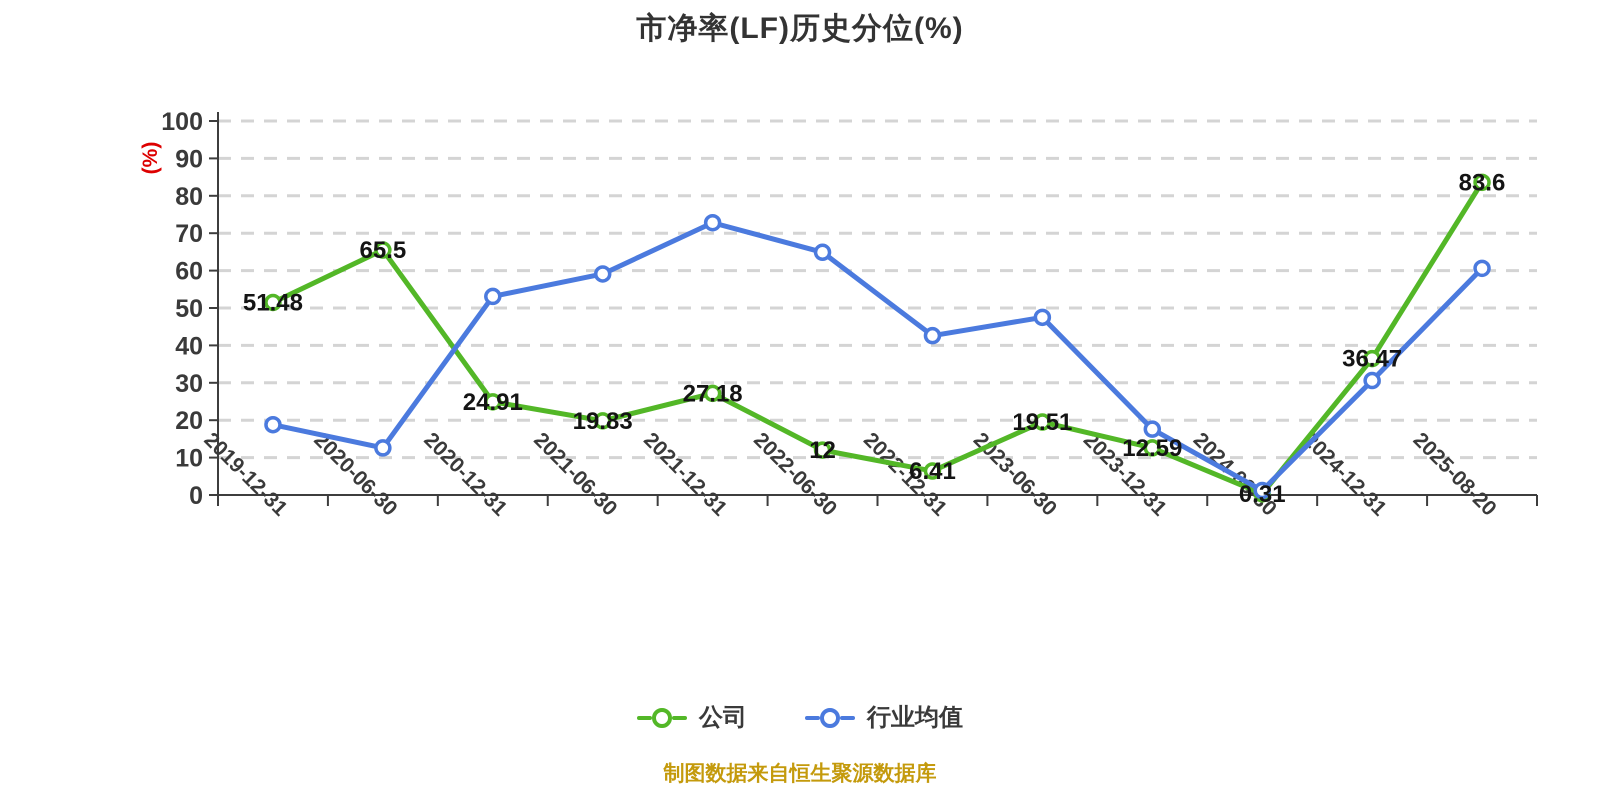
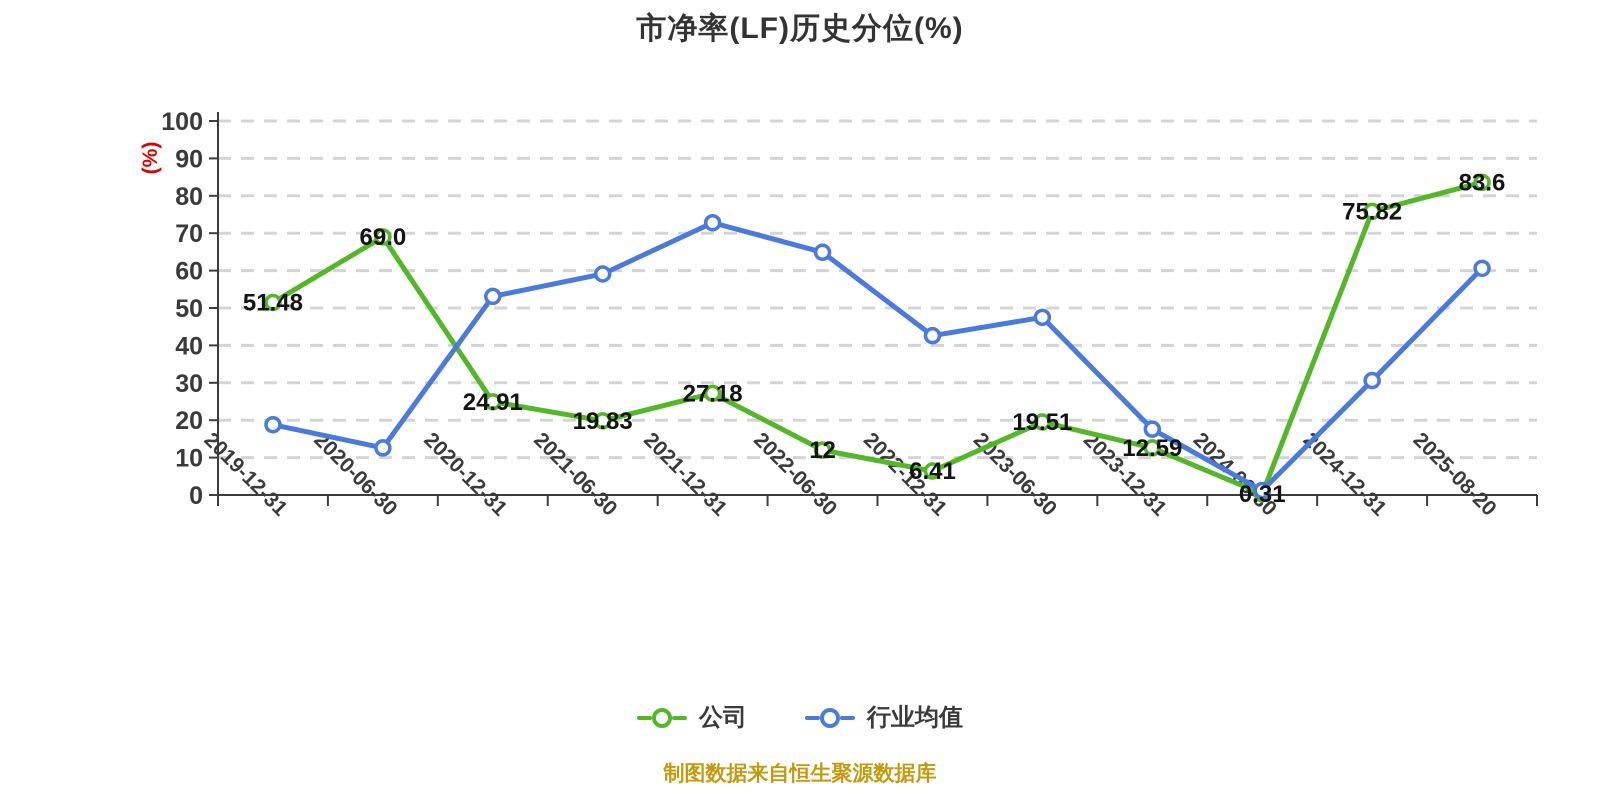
公司/2020-06-30: 65.5 -> 69.0
公司/2024-12-31: 36.47 -> 75.82
